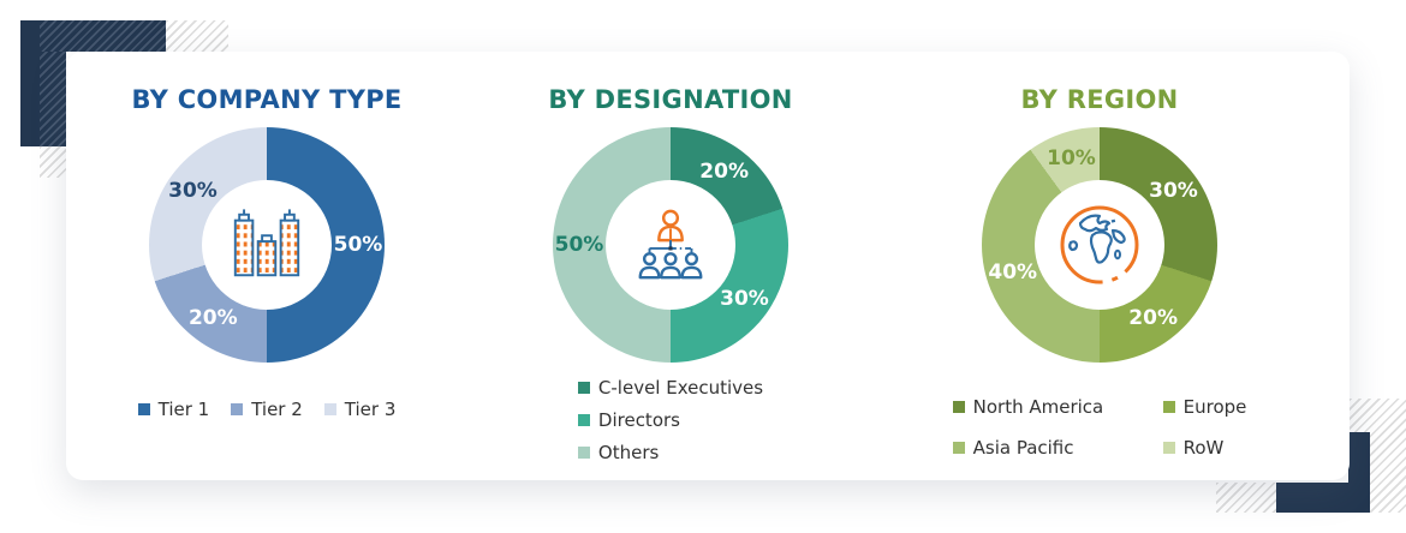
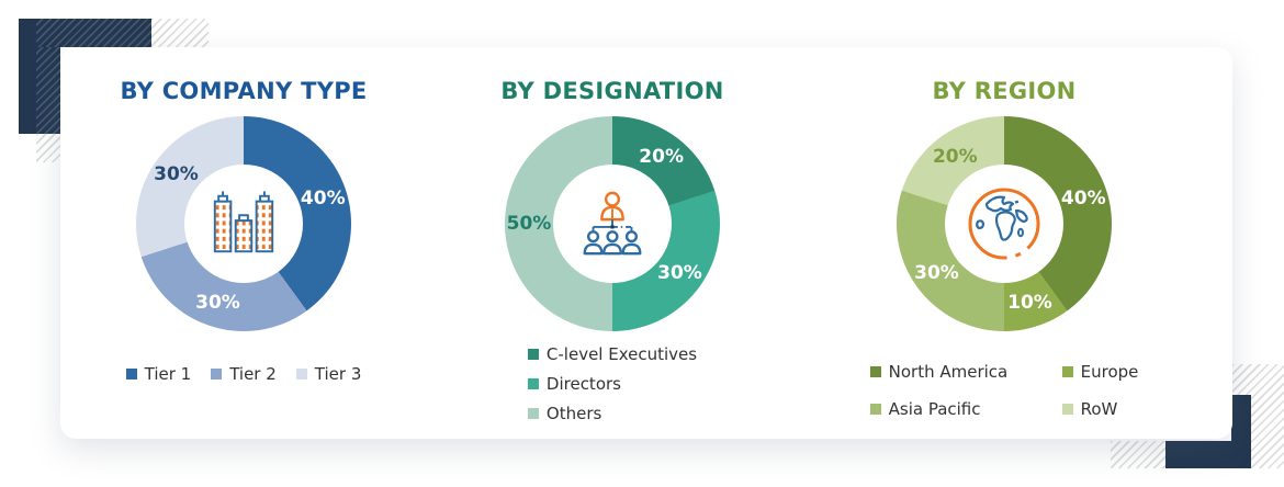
BY COMPANY TYPE/Tier 1: 50% -> 40%
BY COMPANY TYPE/Tier 2: 20% -> 30%
BY REGION/North America: 30% -> 40%
BY REGION/Europe: 20% -> 10%
BY REGION/Asia Pacific: 40% -> 30%
BY REGION/RoW: 10% -> 20%
